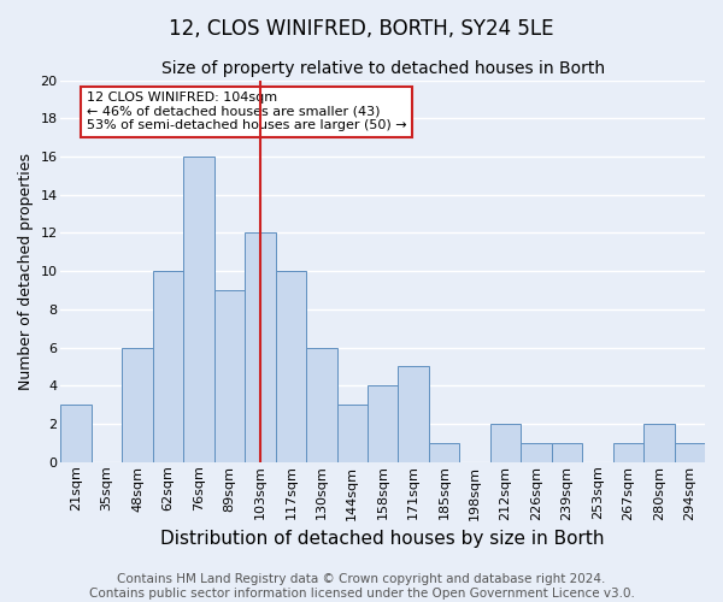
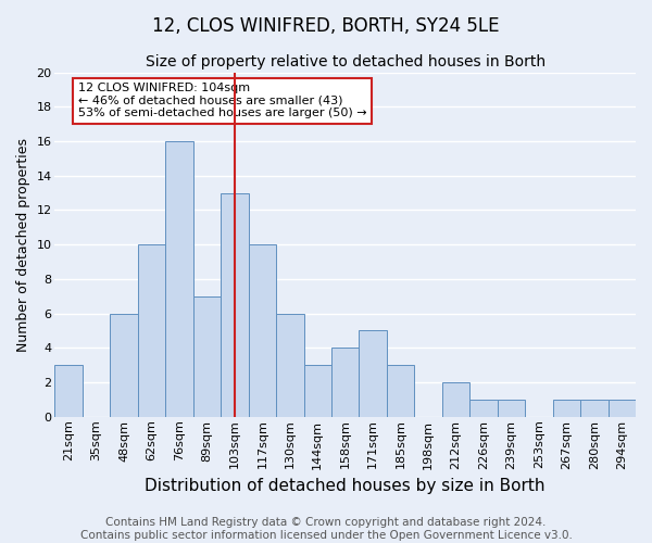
89sqm: 9 -> 7
103sqm: 12 -> 13
185sqm: 1 -> 3
280sqm: 2 -> 1
